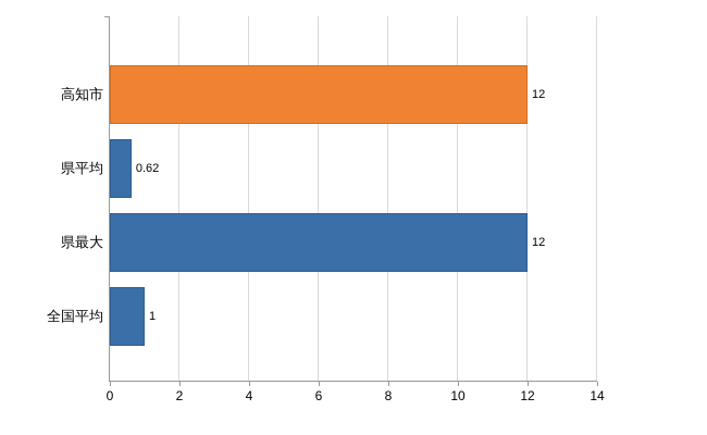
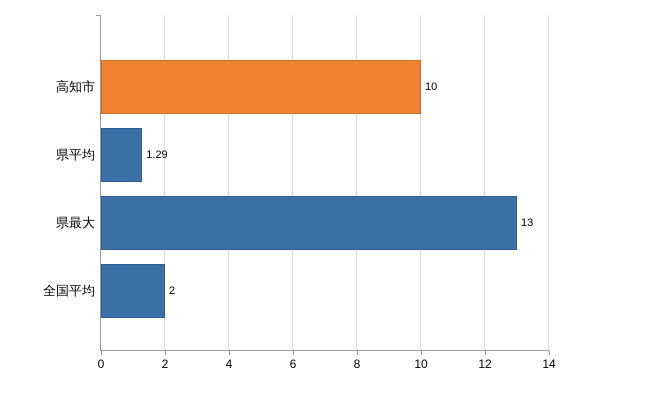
高知市: 12 -> 10
県平均: 0.62 -> 1.29
県最大: 12 -> 13
全国平均: 1 -> 2
